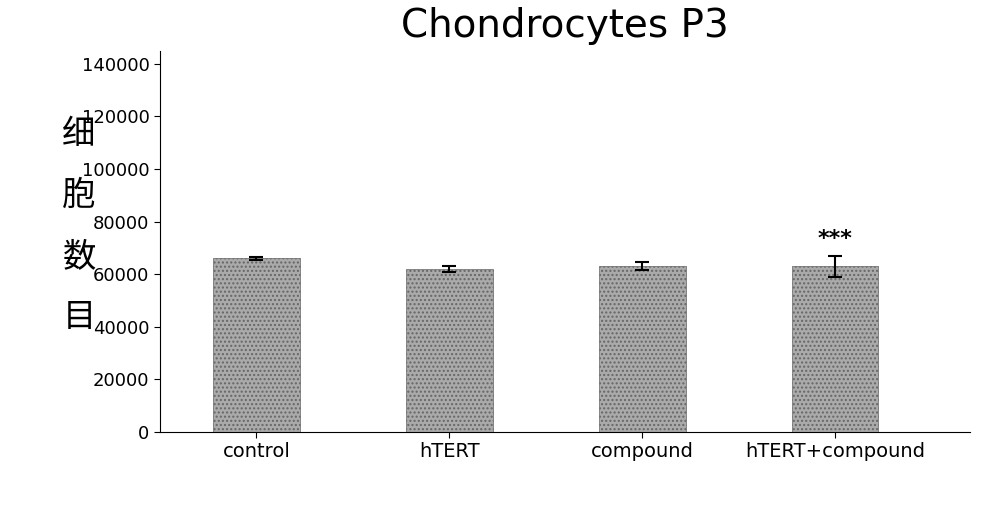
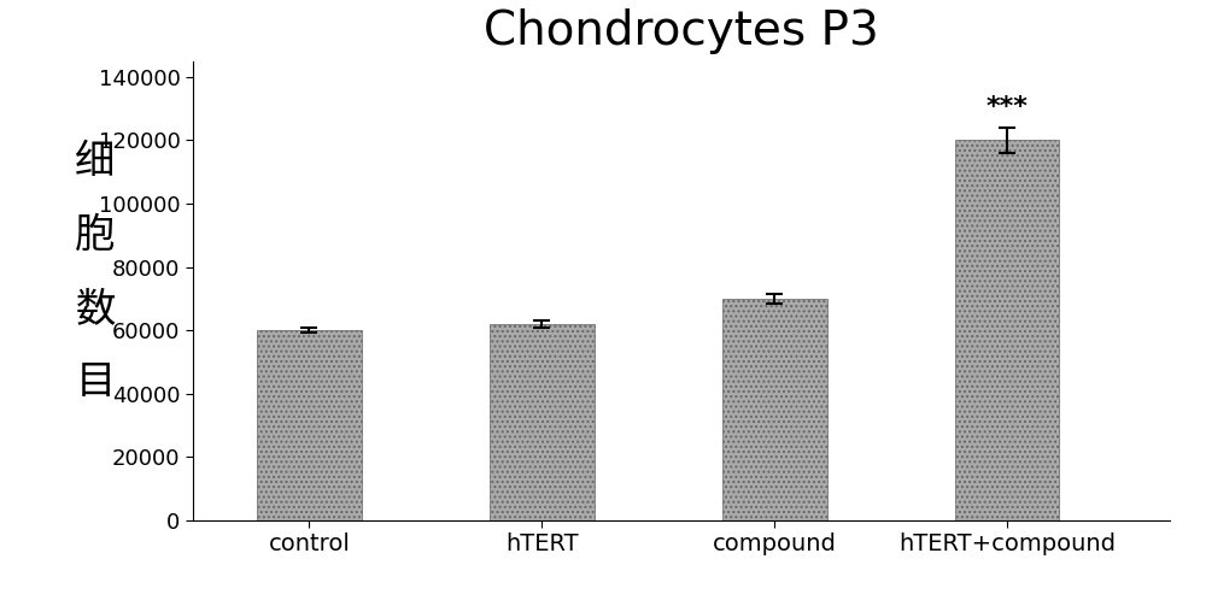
control: 66000 -> 60000
compound: 63000 -> 70000
hTERT+compound: 63000 -> 120000
